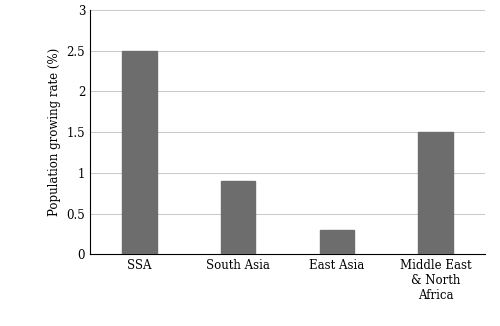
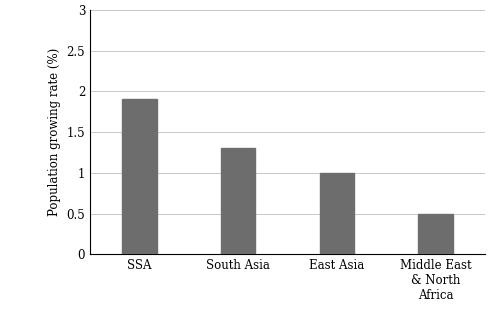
SSA: 2.5 -> 1.9
South Asia: 0.9 -> 1.3
East Asia: 0.3 -> 1.0
Middle East & North Africa: 1.5 -> 0.5
